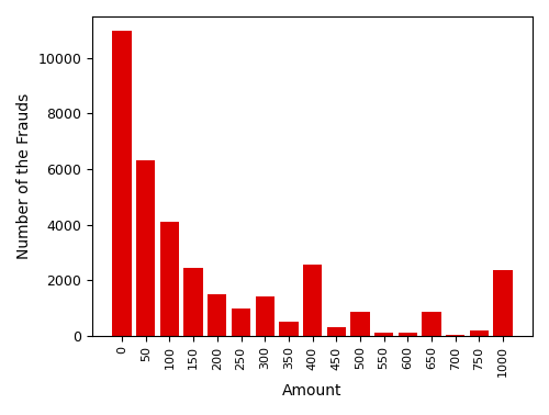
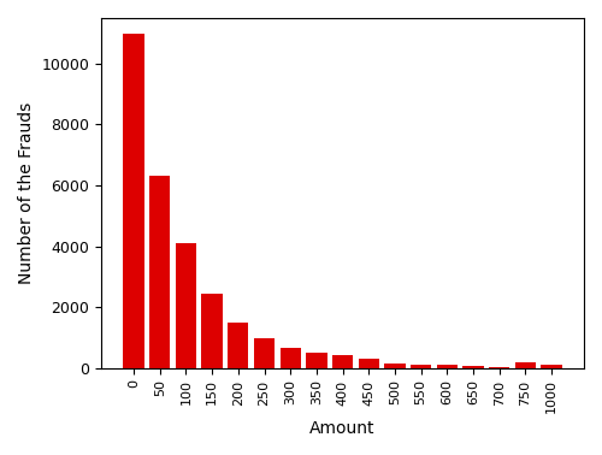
300: 1400 -> 680
400: 2550 -> 420
500: 850 -> 130
650: 850 -> 80
1000: 2350 -> 100
